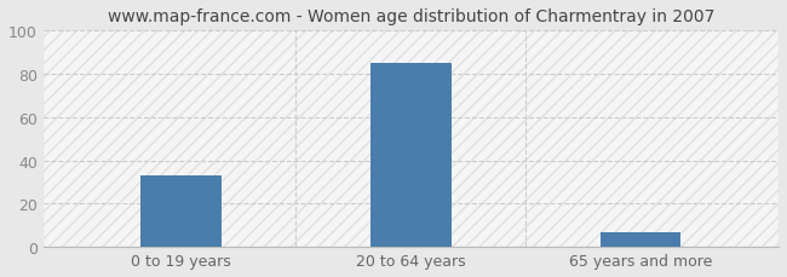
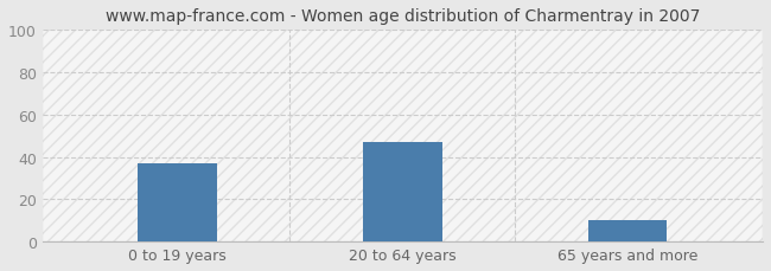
0 to 19 years: 33 -> 37
20 to 64 years: 85 -> 47
65 years and more: 7 -> 10
